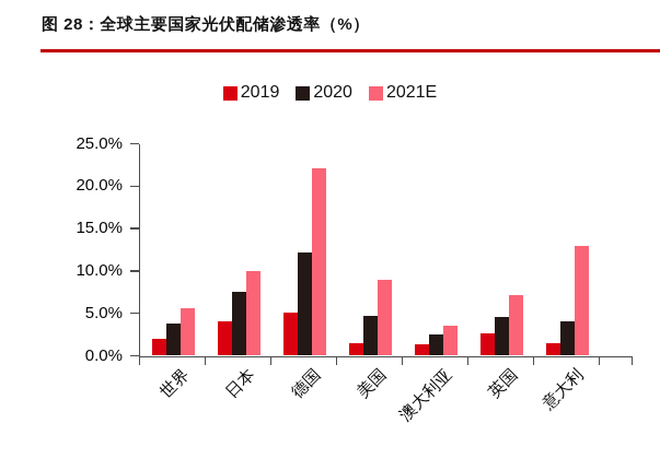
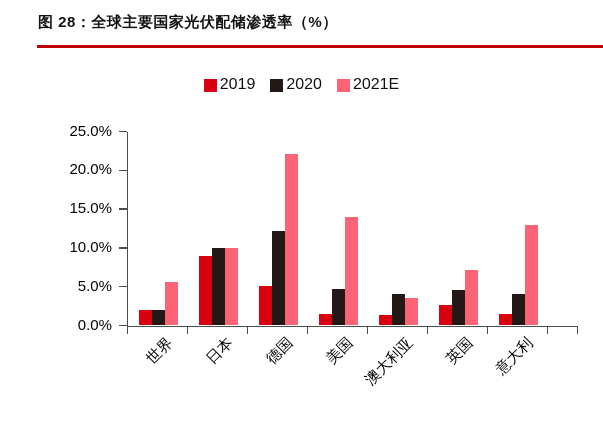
2020/世界: 4% -> 2%
2019/日本: 4% -> 9%
2020/日本: 8% -> 10%
2021E/美国: 9% -> 14%
2020/澳大利亚: 2% -> 4%
